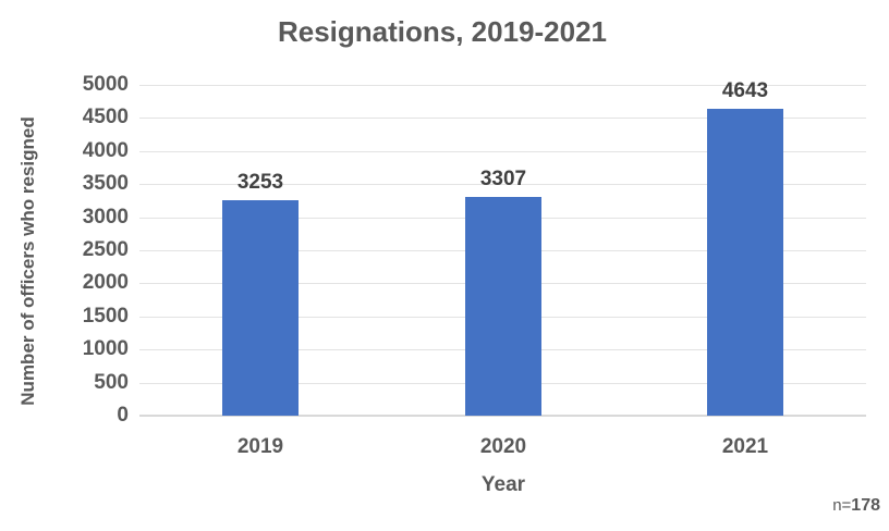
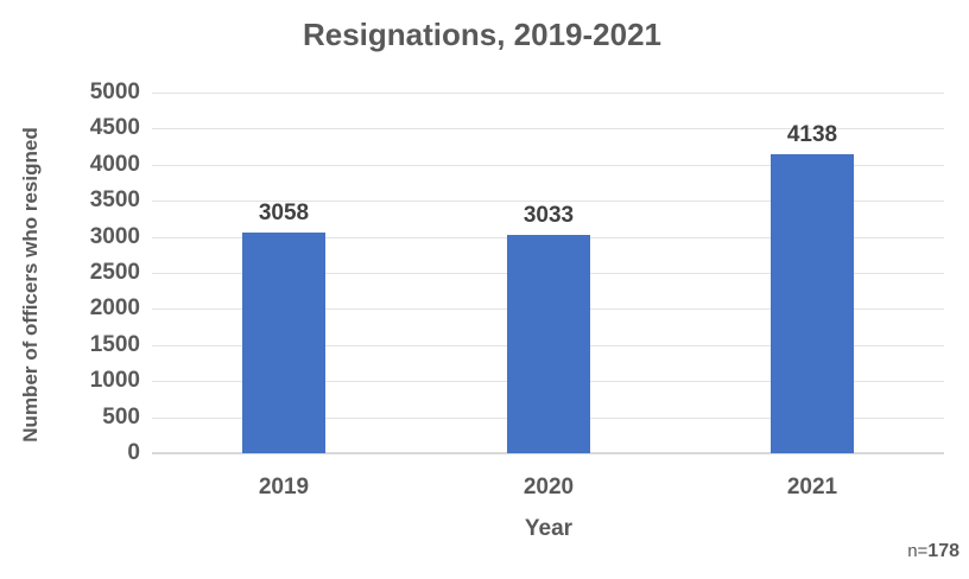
2019: 3253 -> 3058
2020: 3307 -> 3033
2021: 4643 -> 4138
